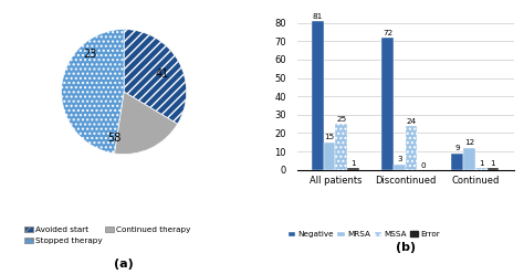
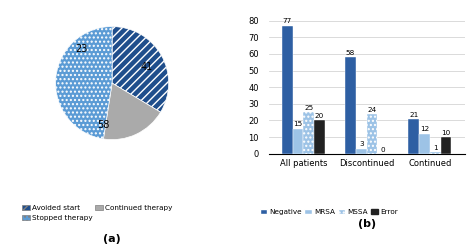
Negative/All patients: 81 -> 77
Error/All patients: 1 -> 20
Negative/Discontinued: 72 -> 58
Negative/Continued: 9 -> 21
Error/Continued: 1 -> 10
